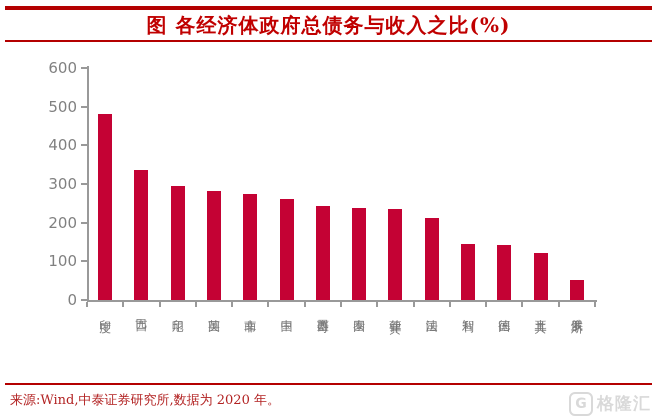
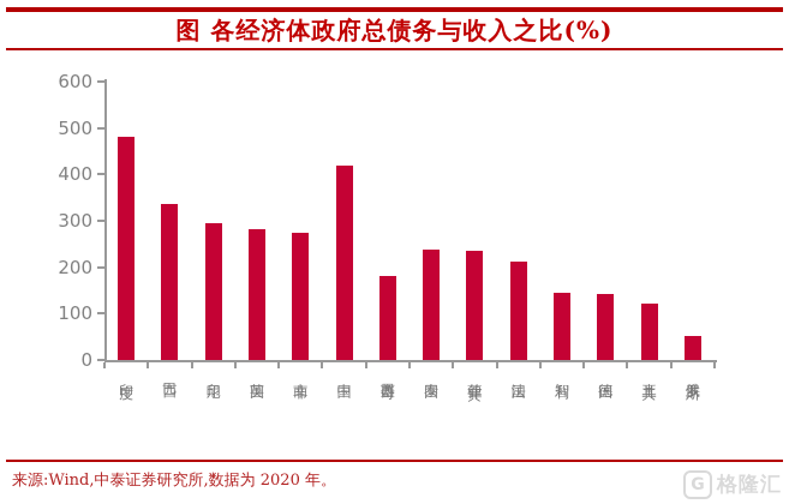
中国: 260 -> 420
墨西哥: 240 -> 180
